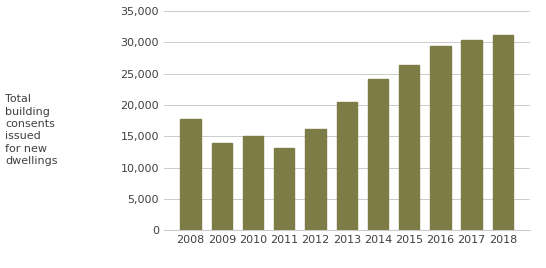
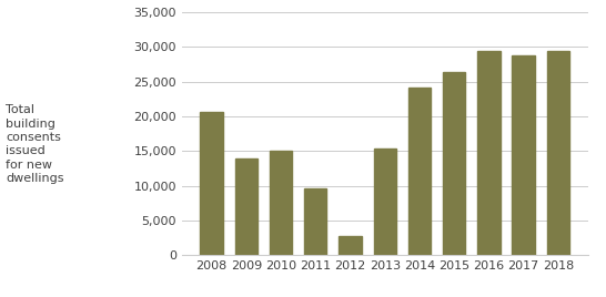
2008: 17,800 -> 20,600
2011: 13,200 -> 9,600
2012: 16,200 -> 2,800
2013: 20,500 -> 15,400
2017: 30,400 -> 28,800
2018: 31,200 -> 29,400
